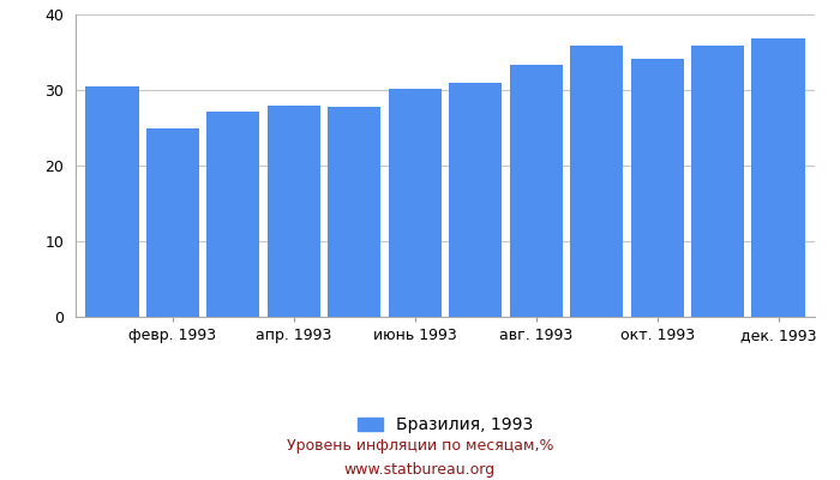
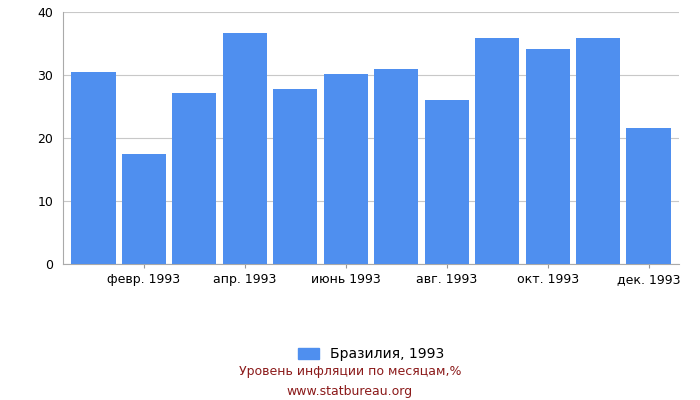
февр. 1993: 25.0 -> 17.4
апр. 1993: 28.0 -> 36.6
авг. 1993: 33.3 -> 26.0
дек. 1993: 36.8 -> 21.6
